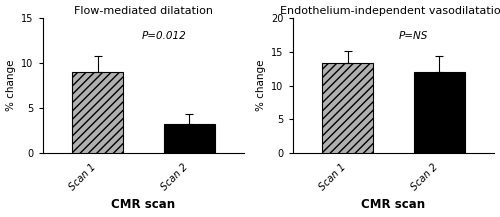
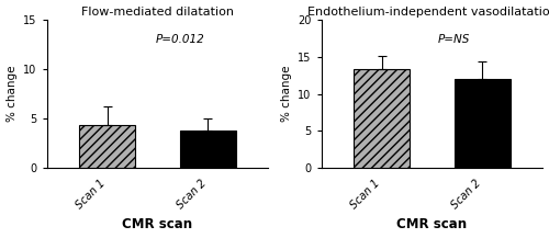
Flow-mediated dilatation/Scan 1: 9.0 -> 4.4
Flow-mediated dilatation/Scan 2: 3.2 -> 3.8
